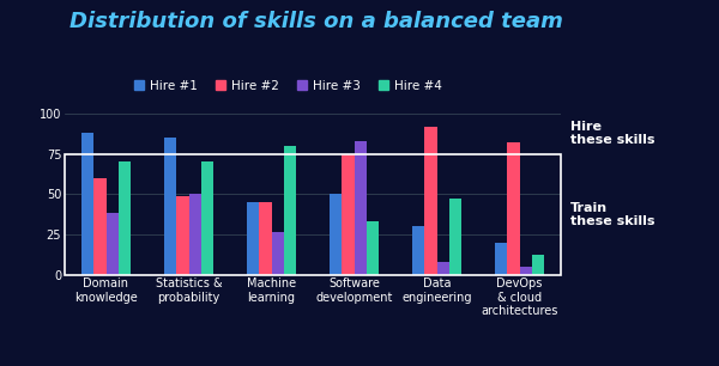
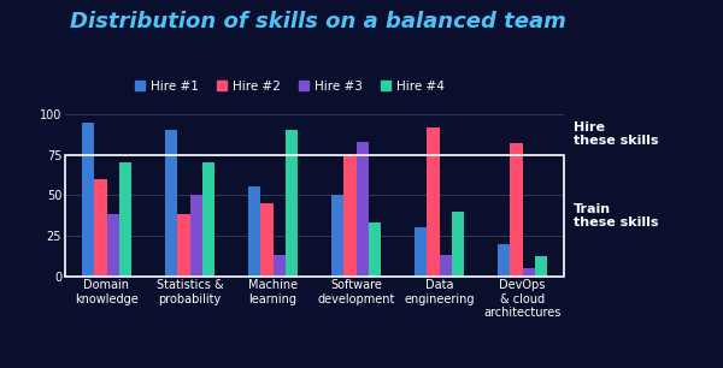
Hire #1/Domain knowledge: 88 -> 95
Hire #1/Statistics & probability: 85 -> 90
Hire #2/Statistics & probability: 49 -> 38
Hire #1/Machine learning: 45 -> 55
Hire #3/Machine learning: 26 -> 13
Hire #4/Machine learning: 80 -> 90
Hire #3/Data engineering: 8 -> 13
Hire #4/Data engineering: 47 -> 40
